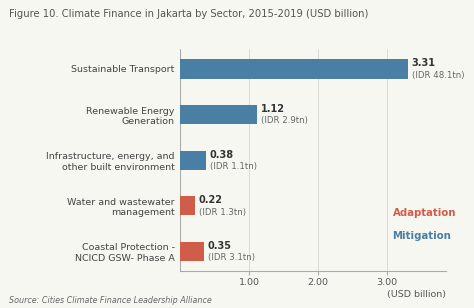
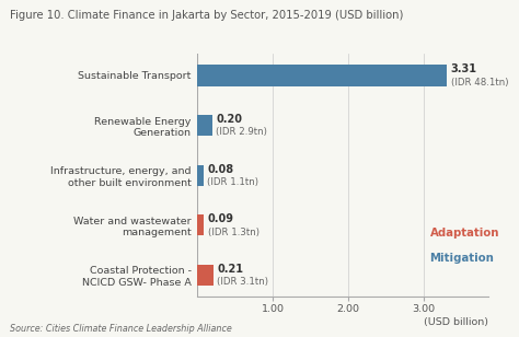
Renewable Energy Generation: 1.12 -> 0.20
Infrastructure, energy, and other built environment: 0.38 -> 0.08
Water and wastewater management: 0.22 -> 0.09
Coastal Protection - NCICD GSW- Phase A: 0.35 -> 0.21
